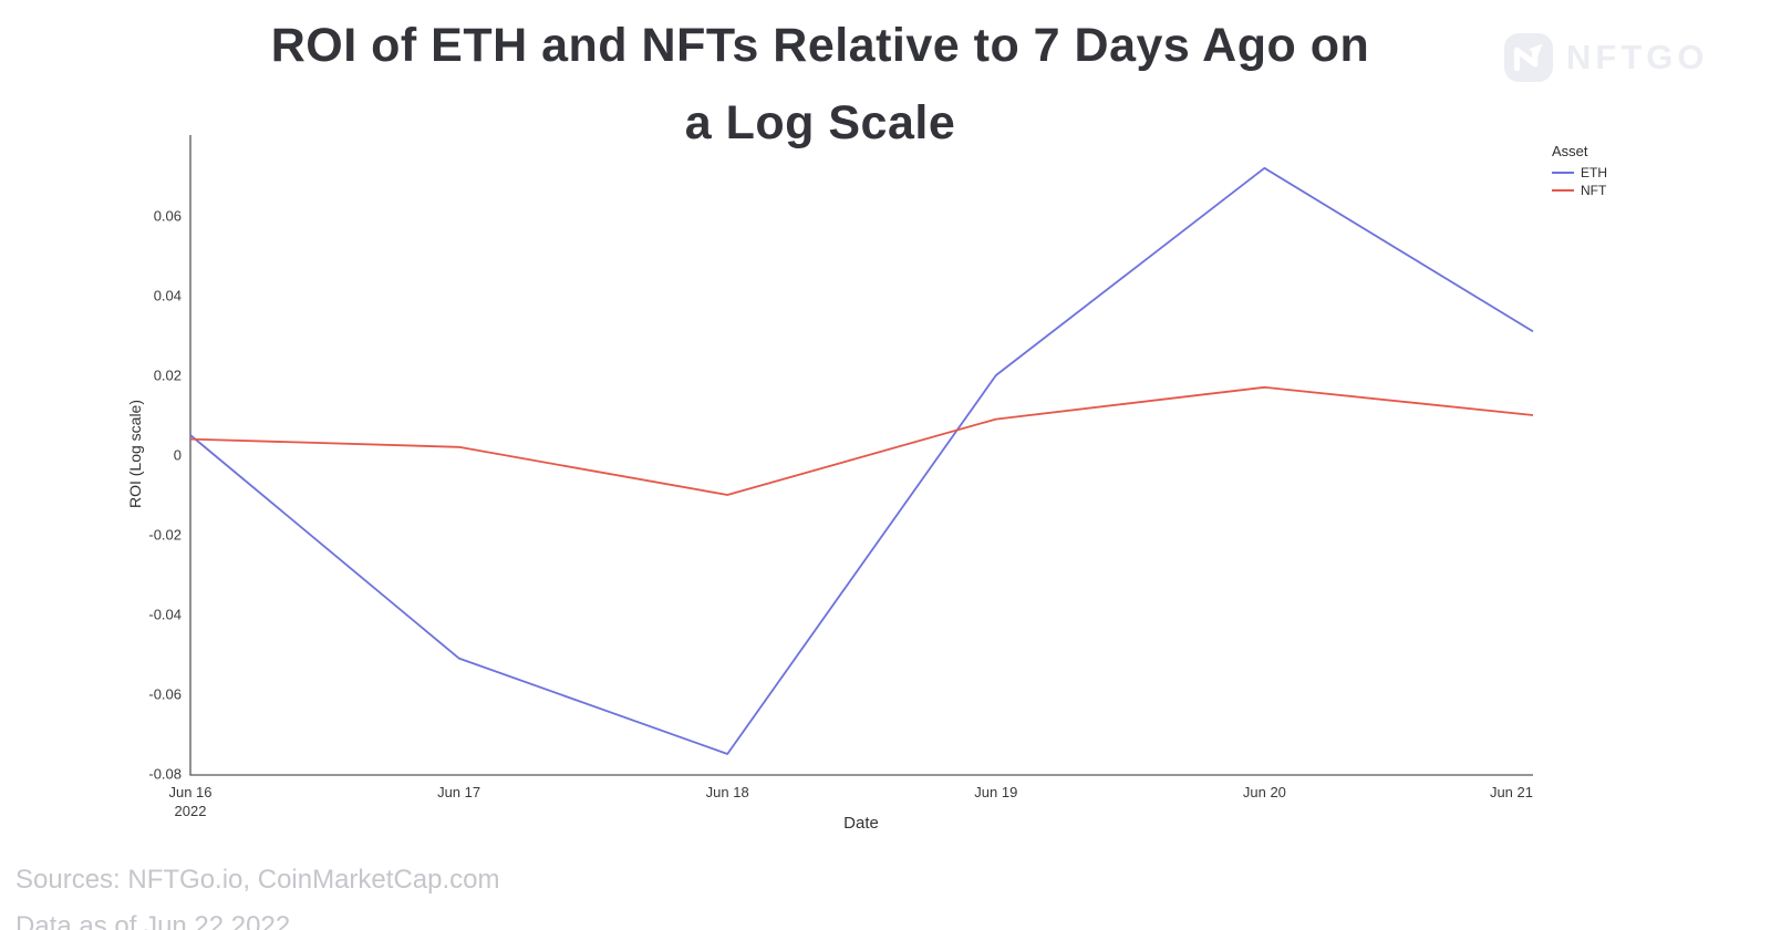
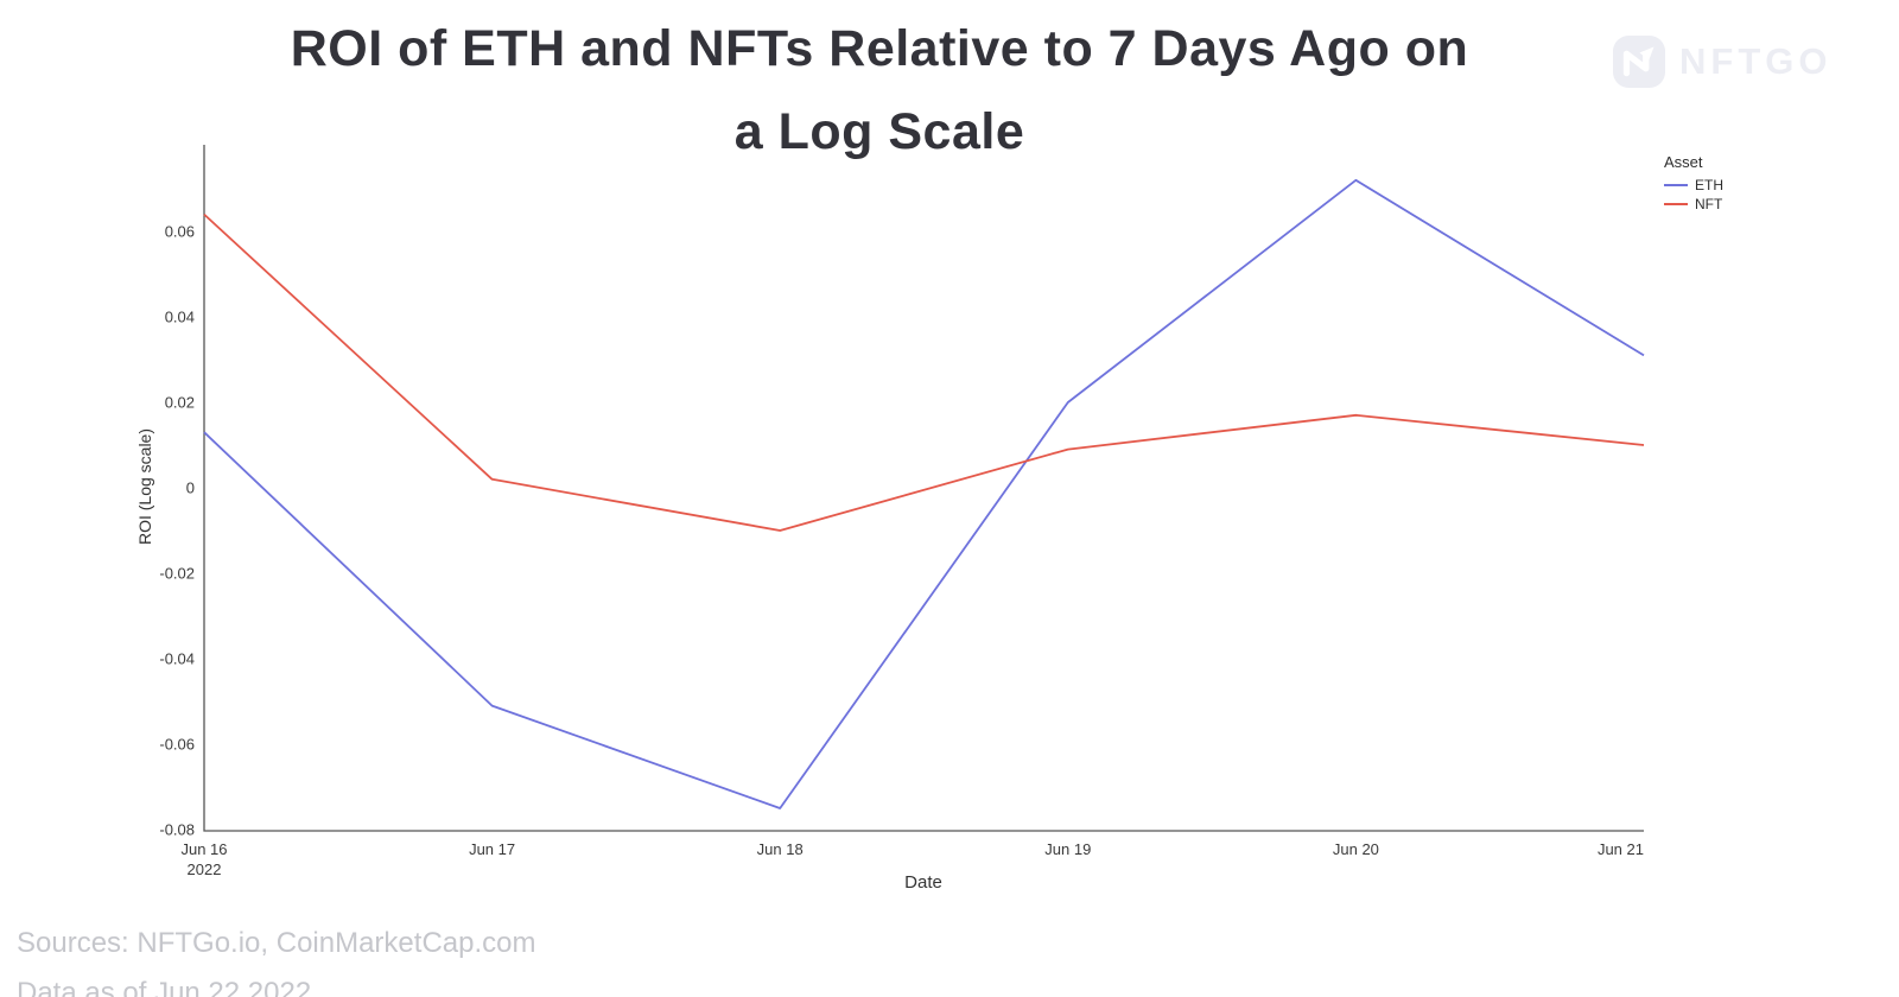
ETH/Jun 16 2022: 0.005 -> 0.013
NFT/Jun 16 2022: 0.004 -> 0.064
